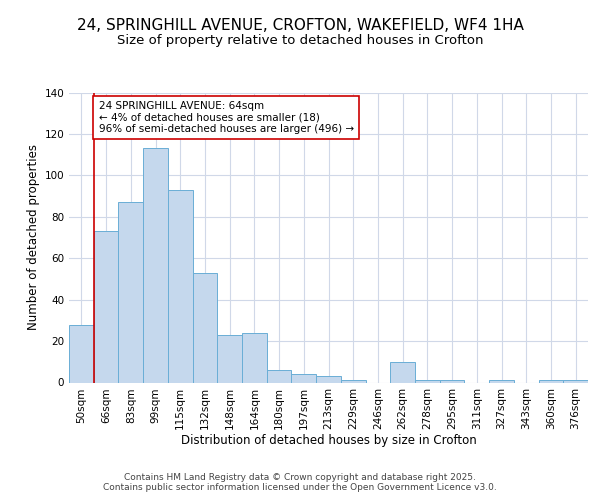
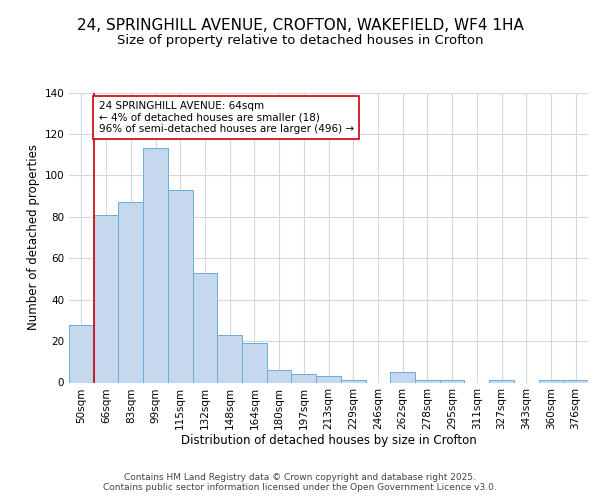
66sqm: 73 -> 81
164sqm: 24 -> 19
262sqm: 10 -> 5
